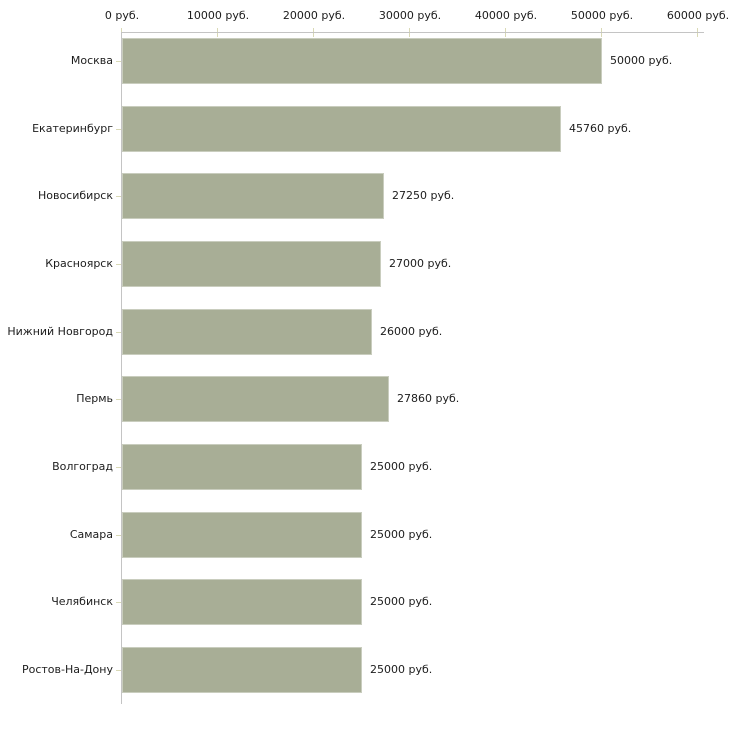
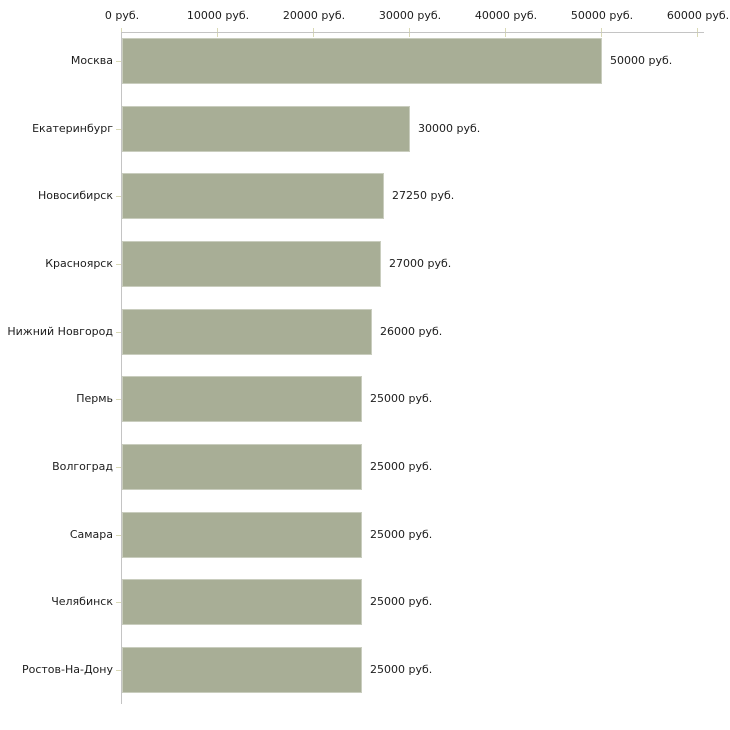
Екатеринбург: 45760 -> 30000
Пермь: 27860 -> 25000
